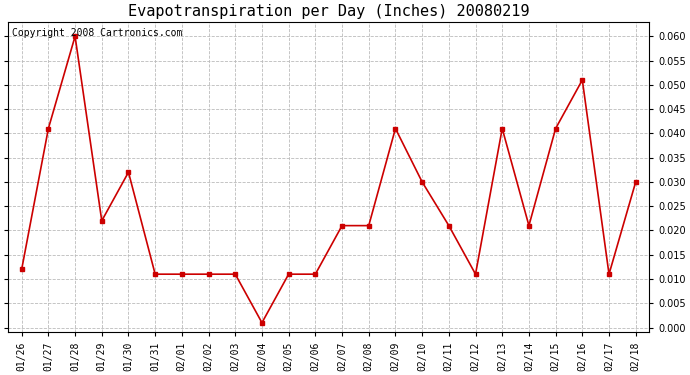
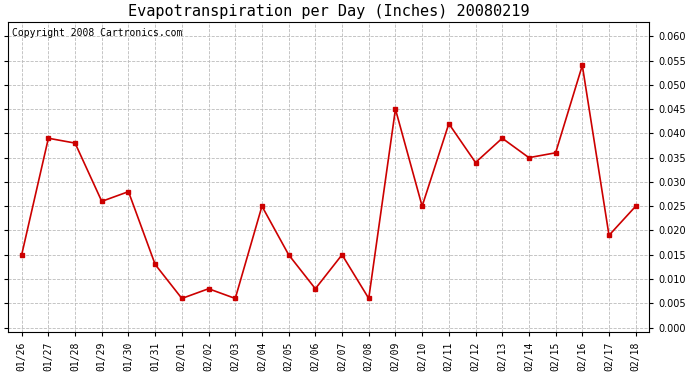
01/26: 0.012 -> 0.015
01/27: 0.041 -> 0.039
01/28: 0.060 -> 0.038
01/29: 0.022 -> 0.026
01/30: 0.032 -> 0.028
01/31: 0.011 -> 0.013
02/01: 0.011 -> 0.006
02/02: 0.011 -> 0.008
02/03: 0.011 -> 0.006
02/04: 0.001 -> 0.025
02/05: 0.011 -> 0.015
02/06: 0.011 -> 0.008
02/07: 0.021 -> 0.015
02/08: 0.021 -> 0.006
02/09: 0.041 -> 0.045
02/10: 0.030 -> 0.025
02/11: 0.021 -> 0.042
02/12: 0.011 -> 0.034
02/13: 0.041 -> 0.039
02/14: 0.021 -> 0.035
02/15: 0.041 -> 0.036
02/16: 0.051 -> 0.054
02/17: 0.011 -> 0.019
02/18: 0.030 -> 0.025
